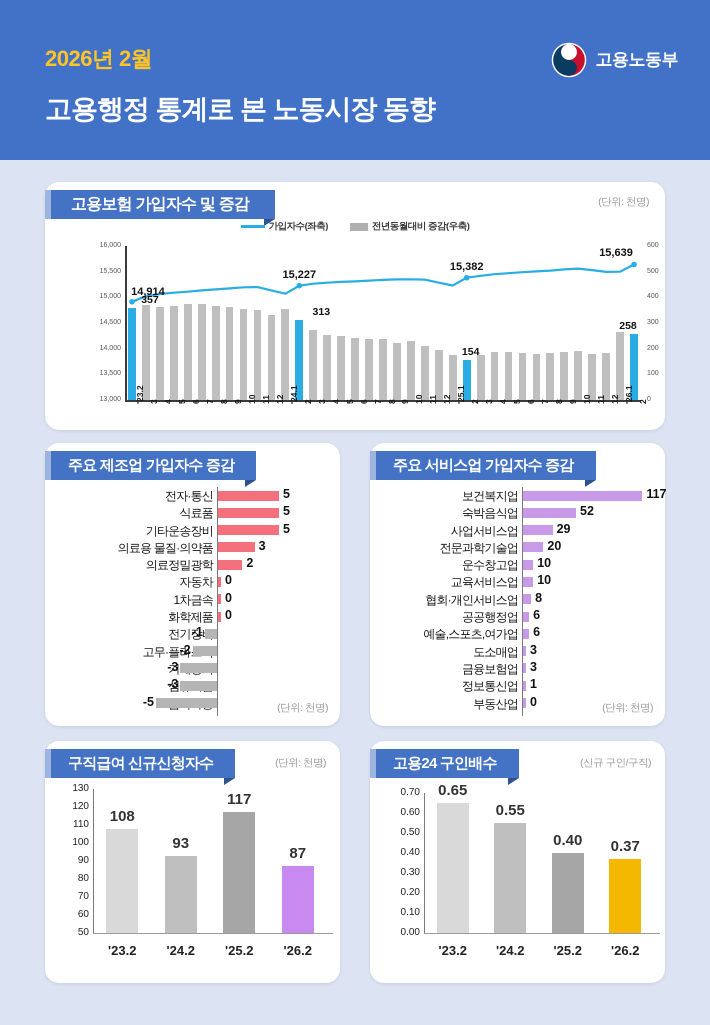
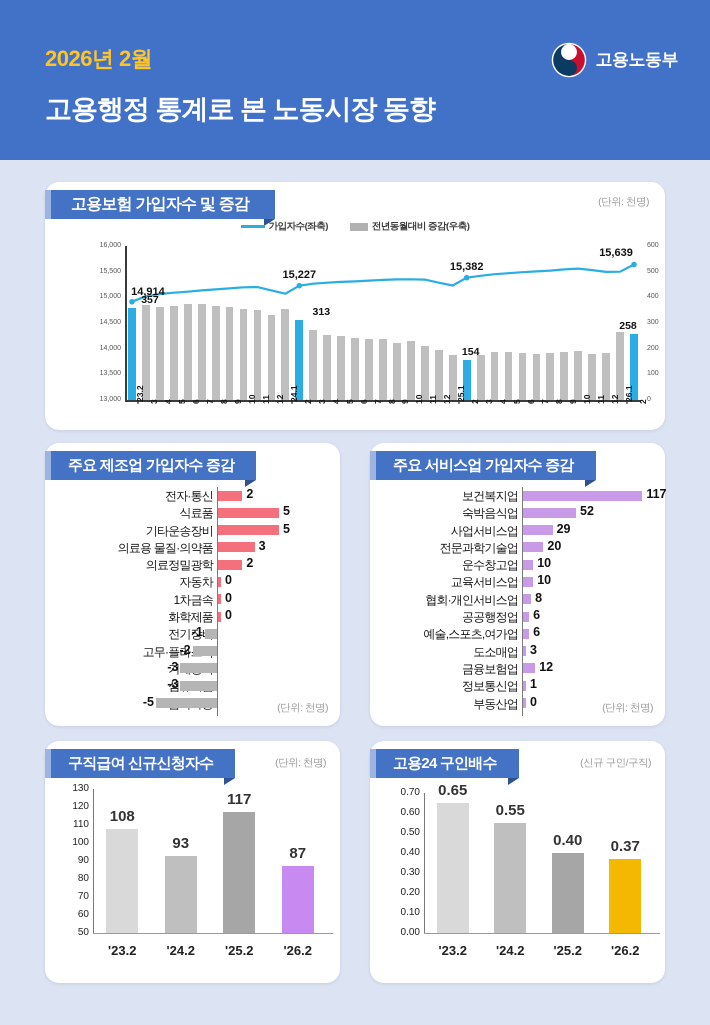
주요 제조업 가입자수 증감/전자·통신: 5 -> 2
주요 서비스업 가입자수 증감/금융보험업: 3 -> 12
